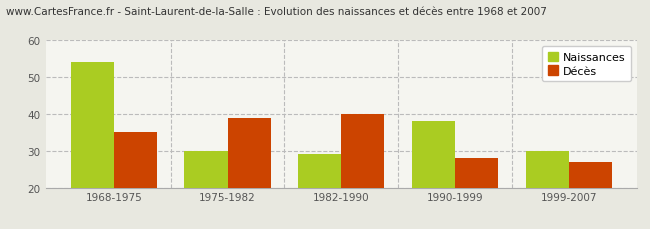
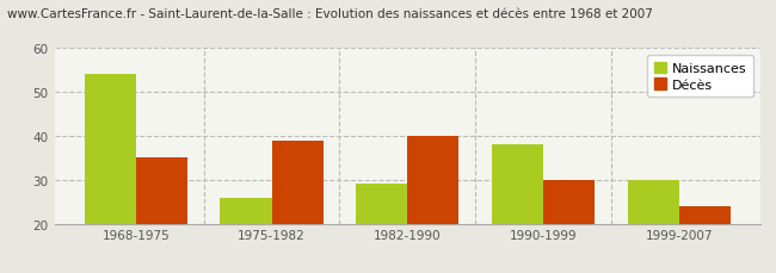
Naissances/1975-1982: 30 -> 26
Décès/1990-1999: 28 -> 30
Décès/1999-2007: 27 -> 24
